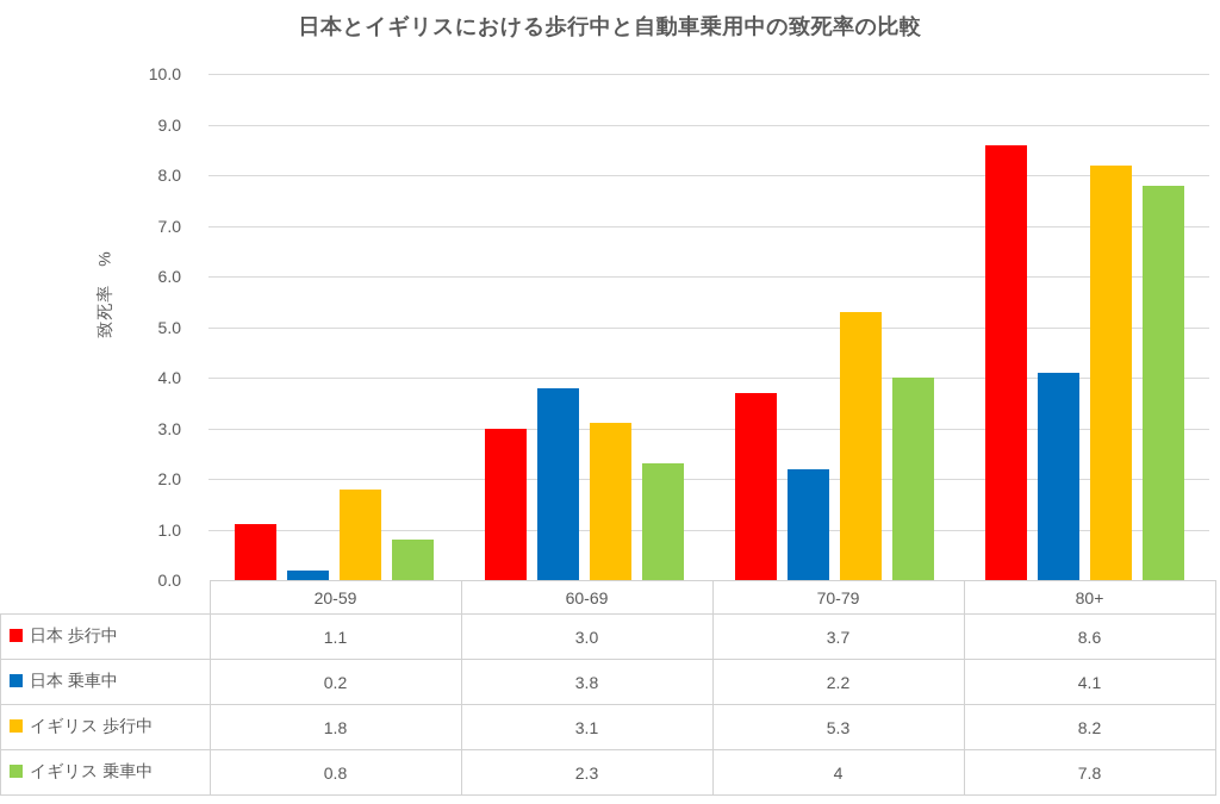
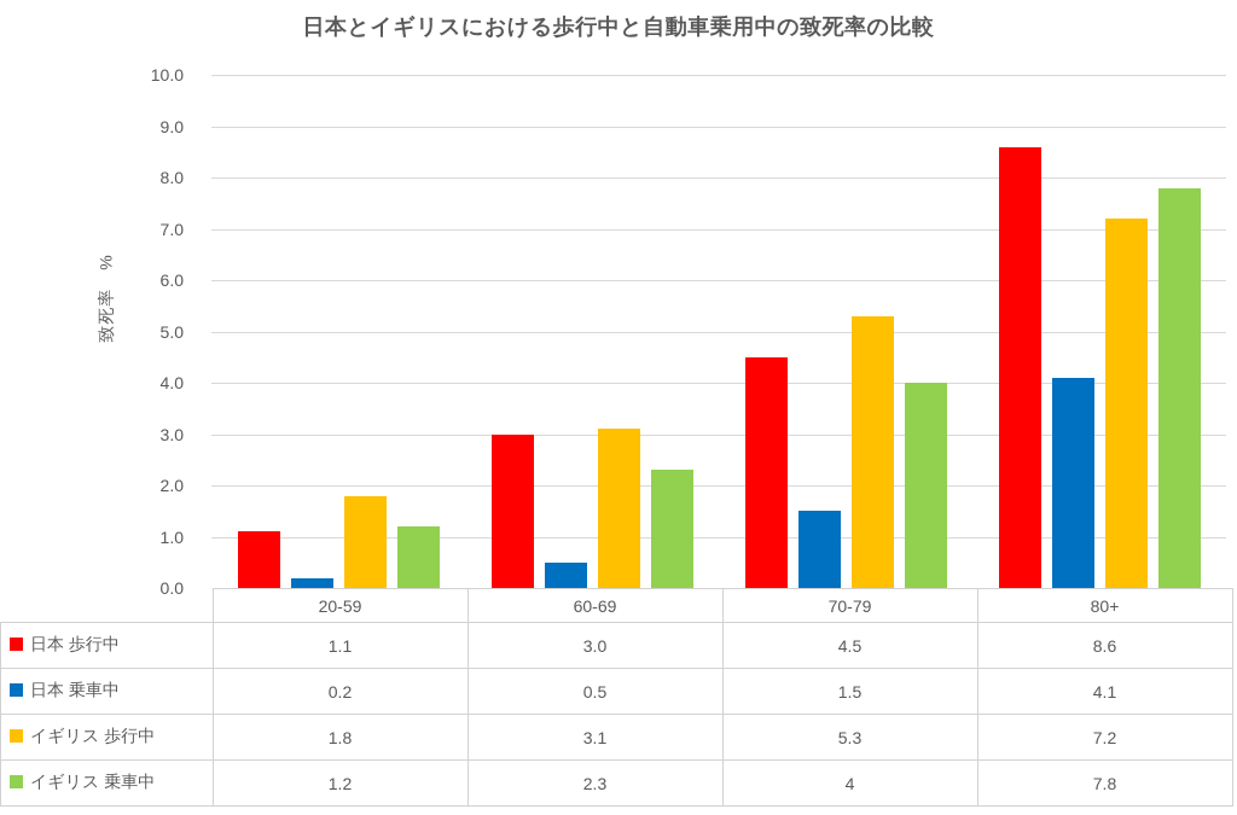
イギリス 乗車中/20-59: 0.8 -> 1.2
日本 乗車中/60-69: 3.8 -> 0.5
日本 歩行中/70-79: 3.7 -> 4.5
日本 乗車中/70-79: 2.2 -> 1.5
イギリス 歩行中/80+: 8.2 -> 7.2
